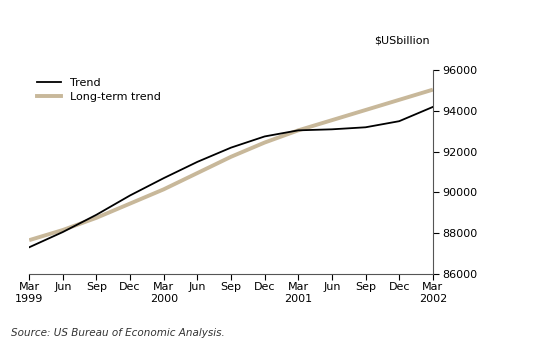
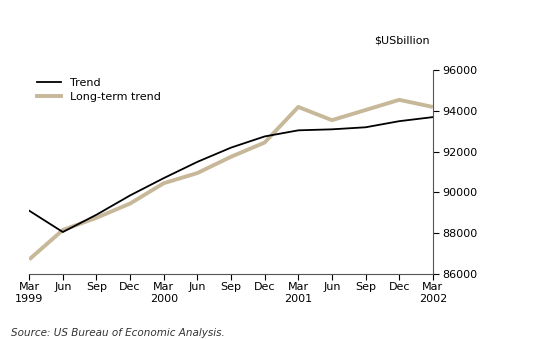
Trend/Mar 1999: 87300 -> 89100
Long-term trend/Mar 1999: 87650 -> 86700
Long-term trend/Mar 2000: 90150 -> 90450
Long-term trend/Mar 2001: 93050 -> 94200
Trend/Mar 2002: 94200 -> 93700
Long-term trend/Mar 2002: 95050 -> 94200
